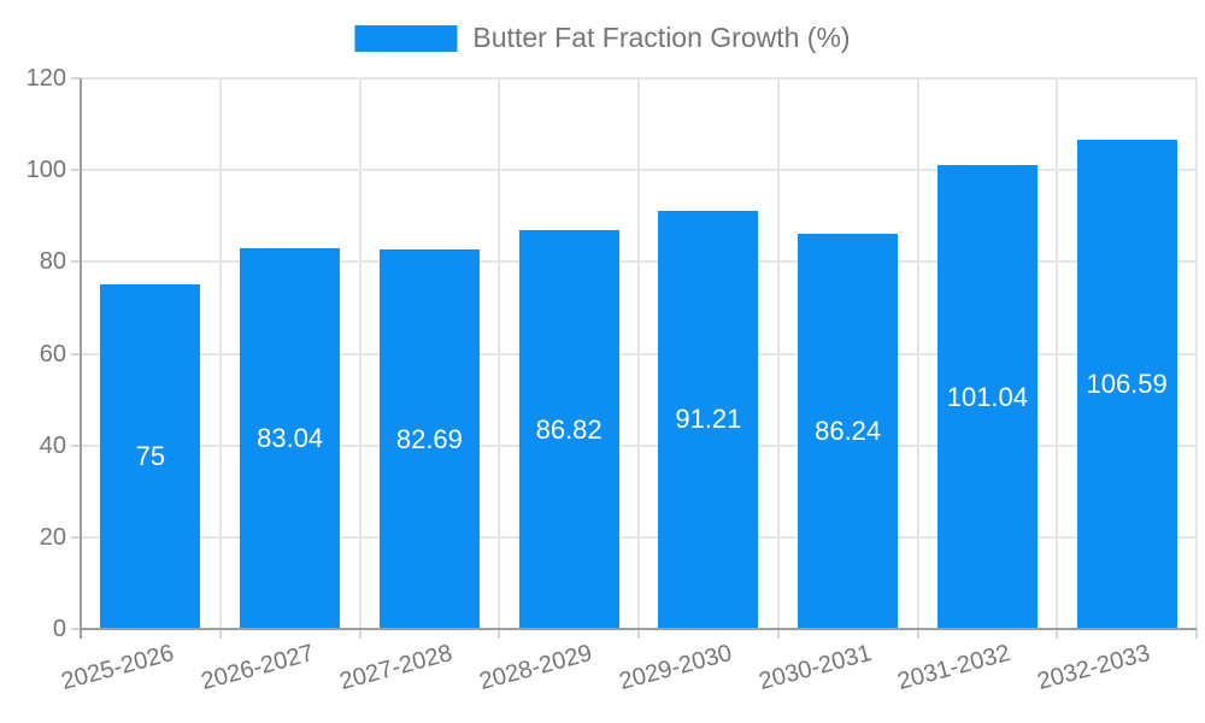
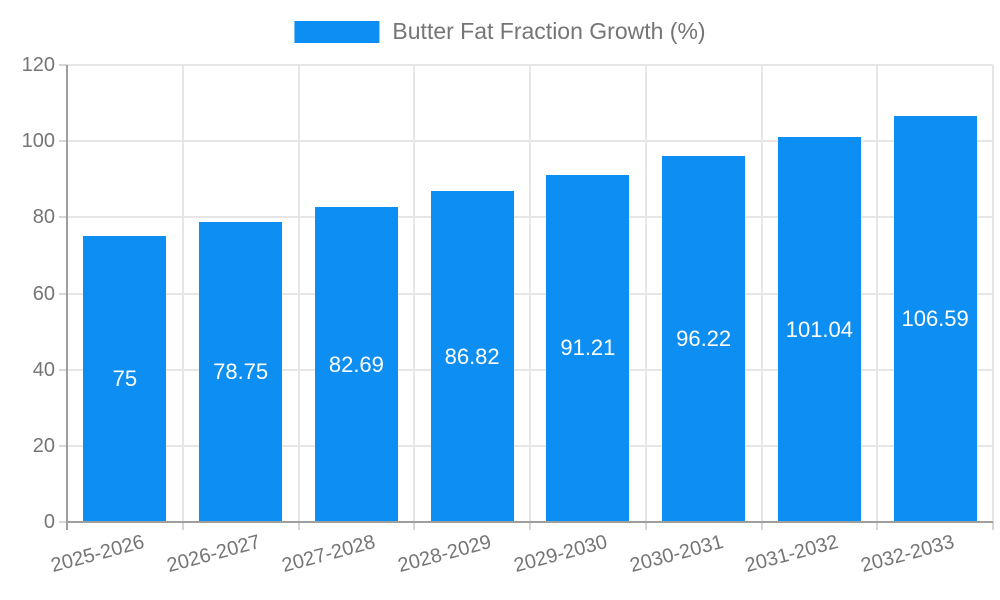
2026-2027: 83.04 -> 78.75
2030-2031: 86.24 -> 96.22
